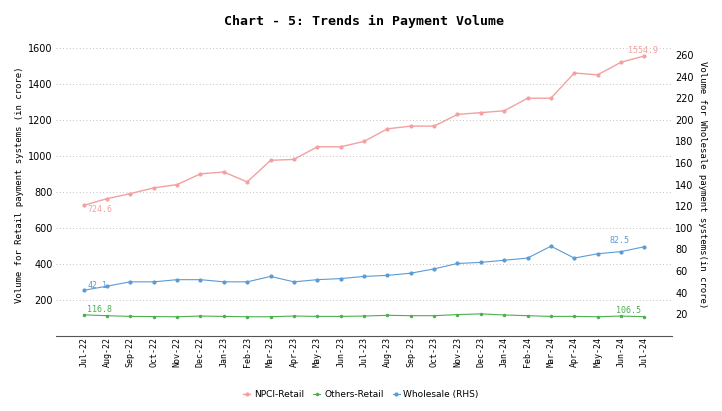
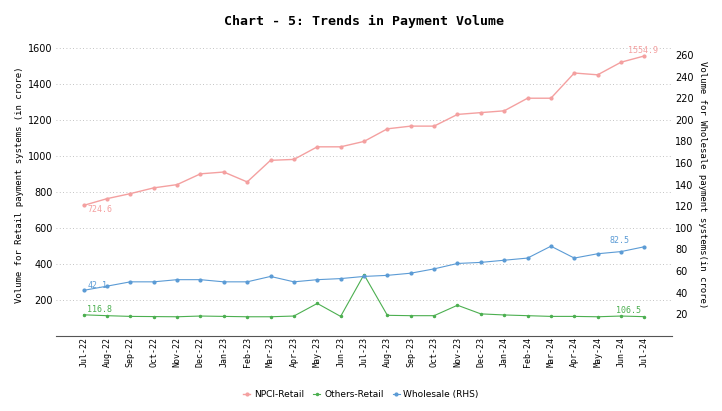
Others-Retail/May-23: 110 -> 180
Others-Retail/Jul-23: 110 -> 340
Others-Retail/Nov-23: 120 -> 170
